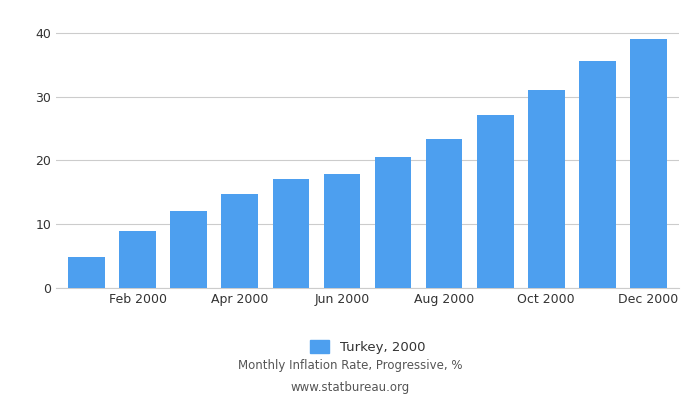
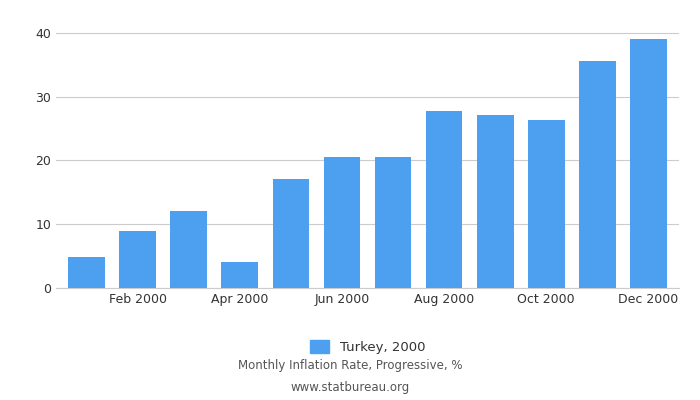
Apr 2000: 14.8 -> 4.0
Jun 2000: 17.9 -> 20.6
Aug 2000: 23.3 -> 27.8
Oct 2000: 31.1 -> 26.4
